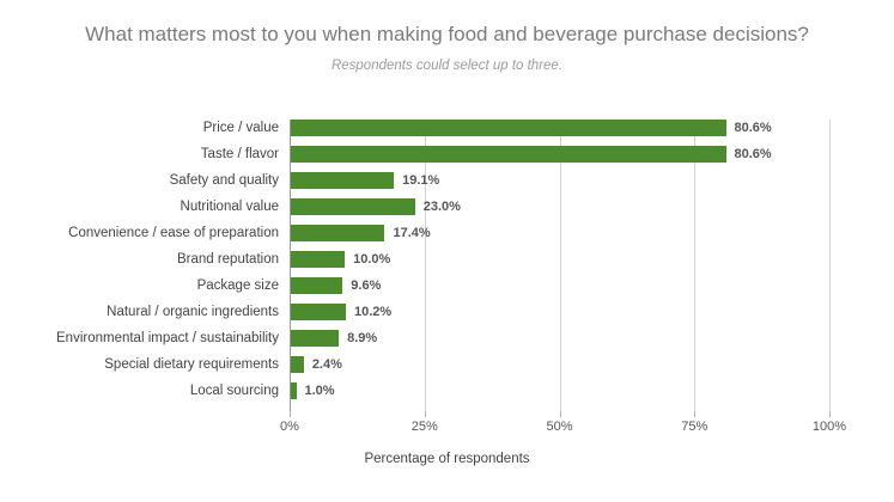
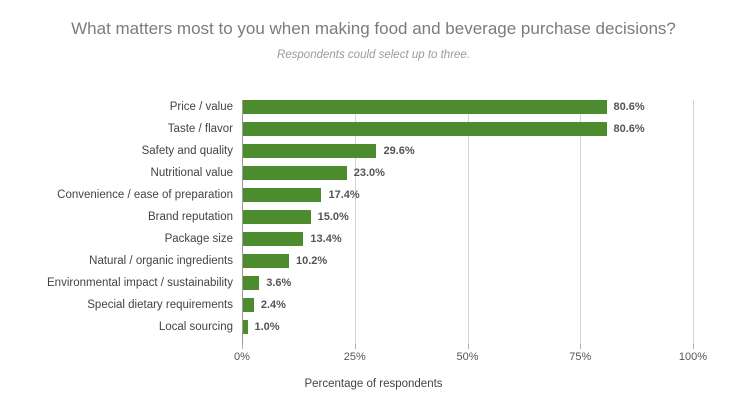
Safety and quality: 19.1% -> 29.6%
Brand reputation: 10.0% -> 15.0%
Package size: 9.6% -> 13.4%
Environmental impact / sustainability: 8.9% -> 3.6%
